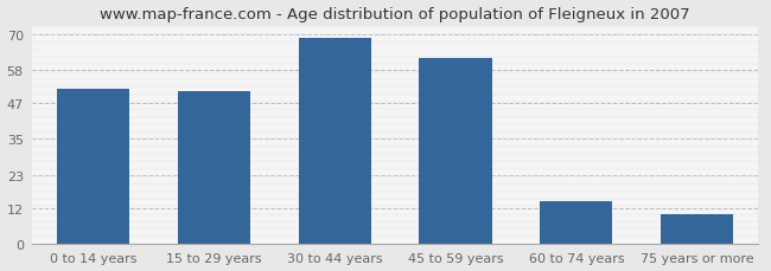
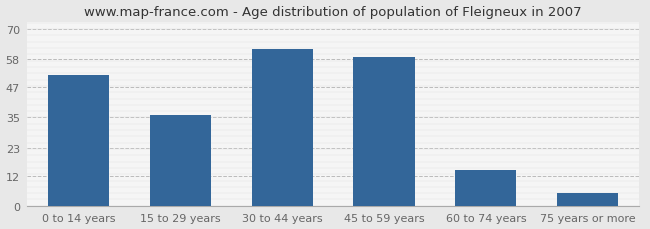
15 to 29 years: 51 -> 36
30 to 44 years: 69 -> 62
45 to 59 years: 62 -> 59
75 years or more: 10 -> 5
